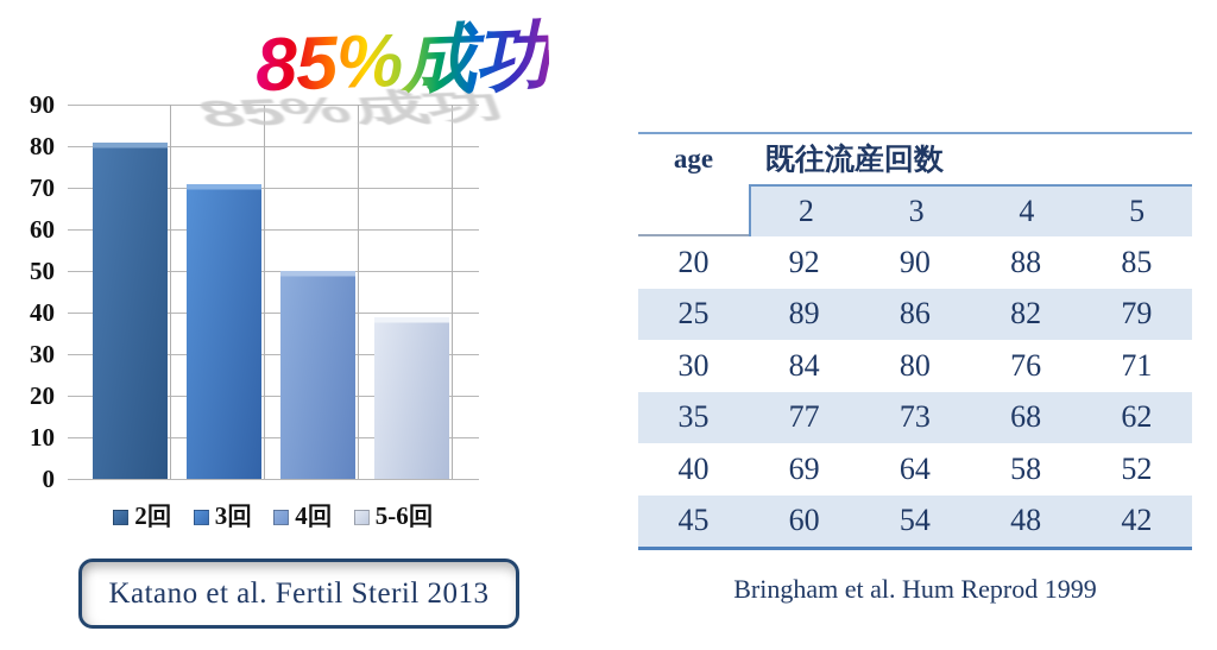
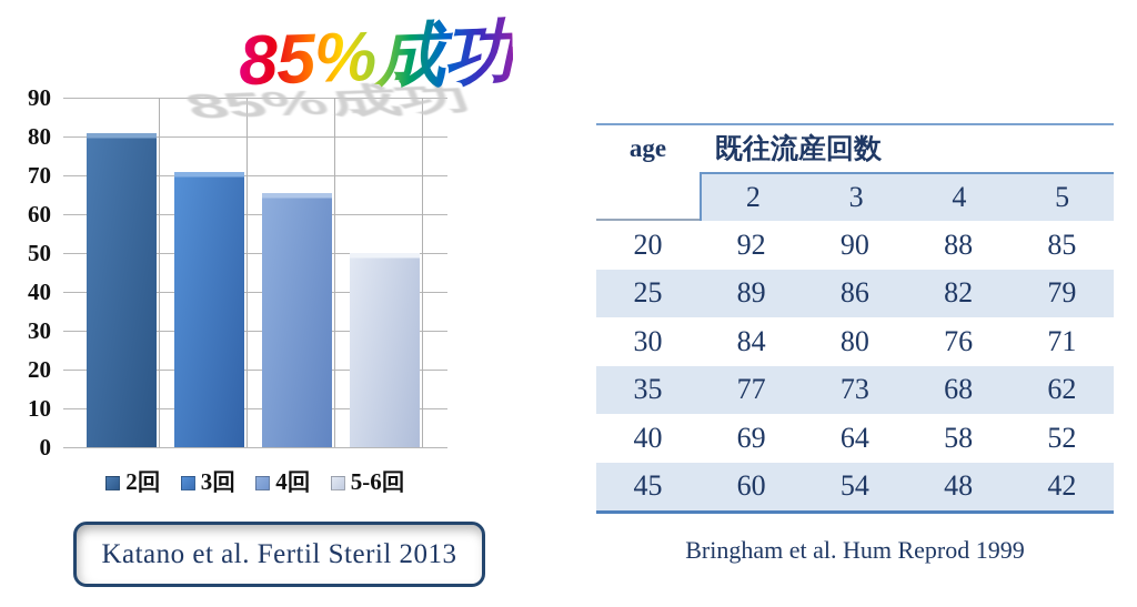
4回: 50 -> 66
5-6回: 39 -> 50
